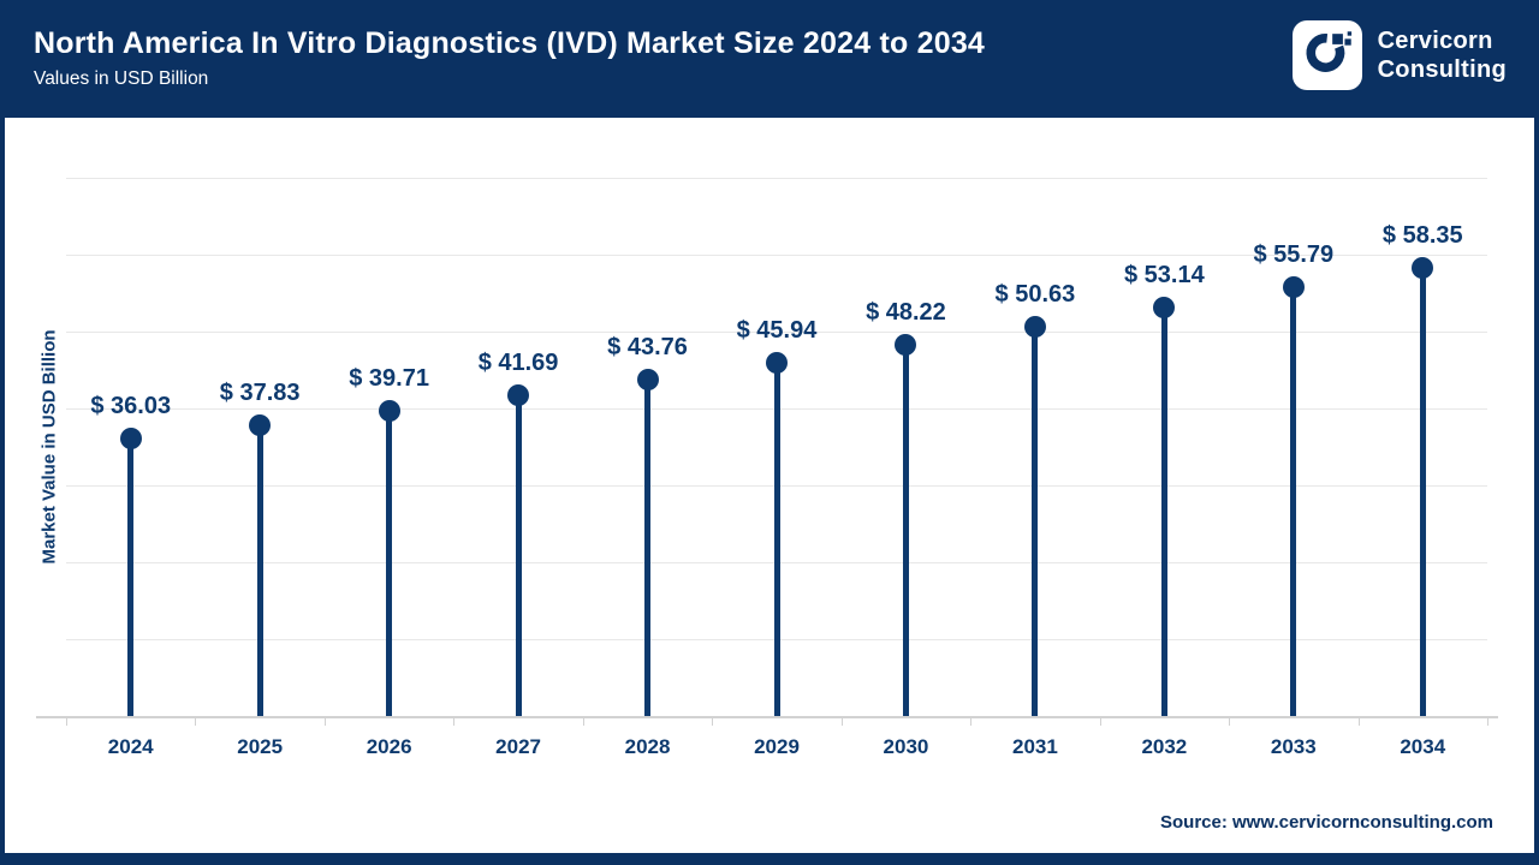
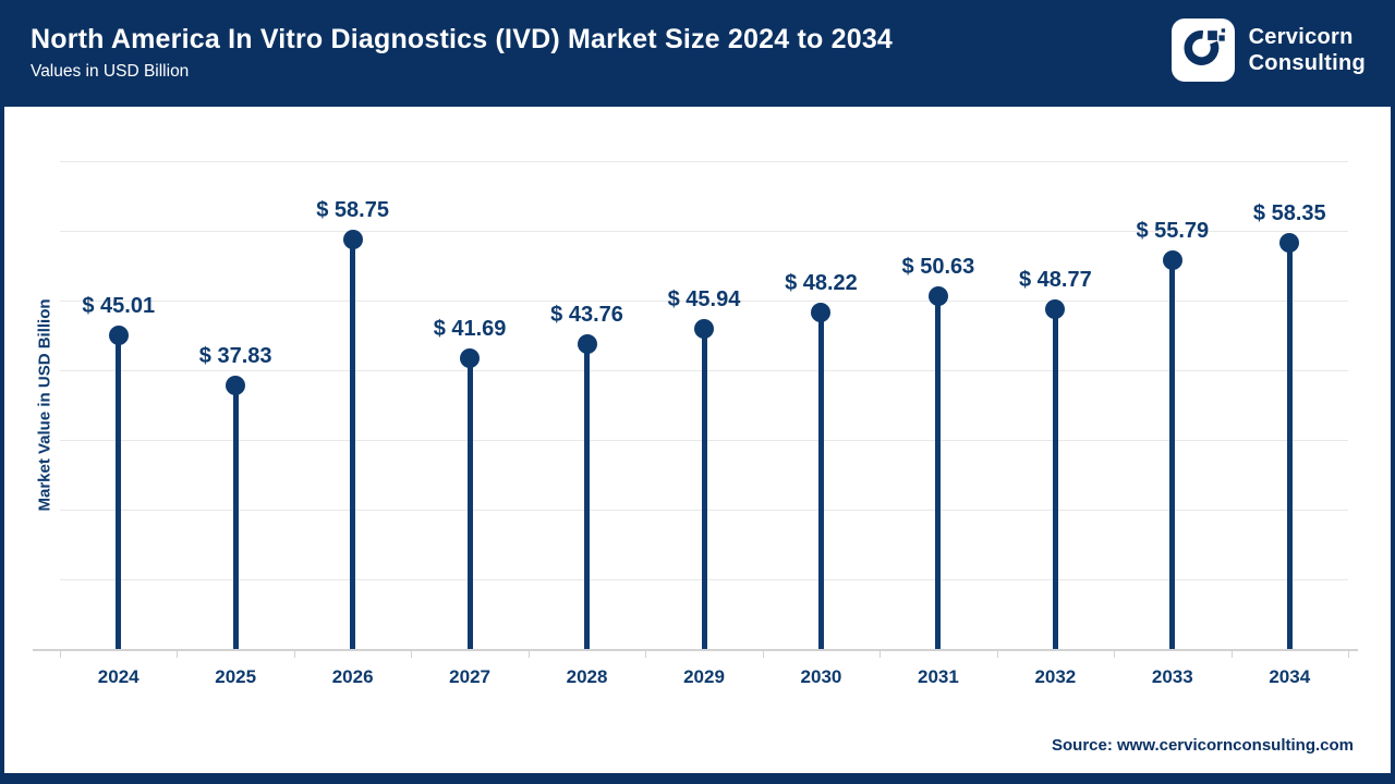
2024: 36.03 -> 45.01
2026: 39.71 -> 58.75
2032: 53.14 -> 48.77
